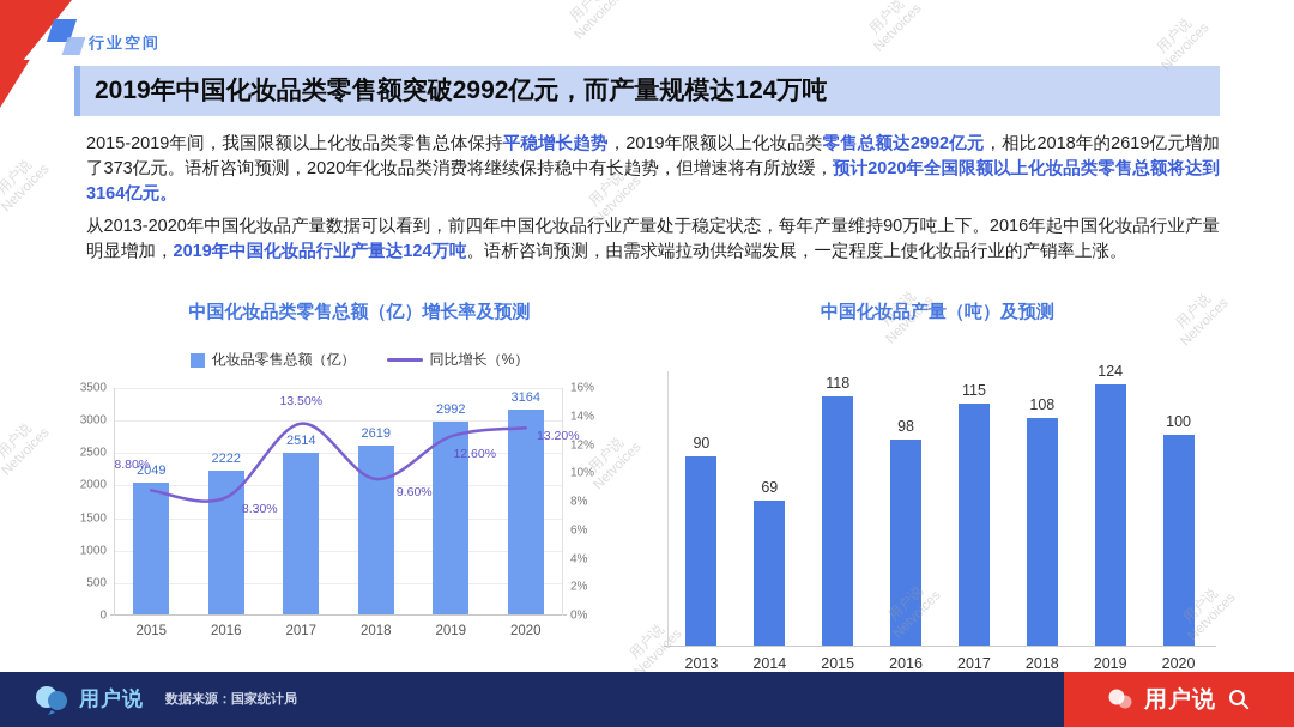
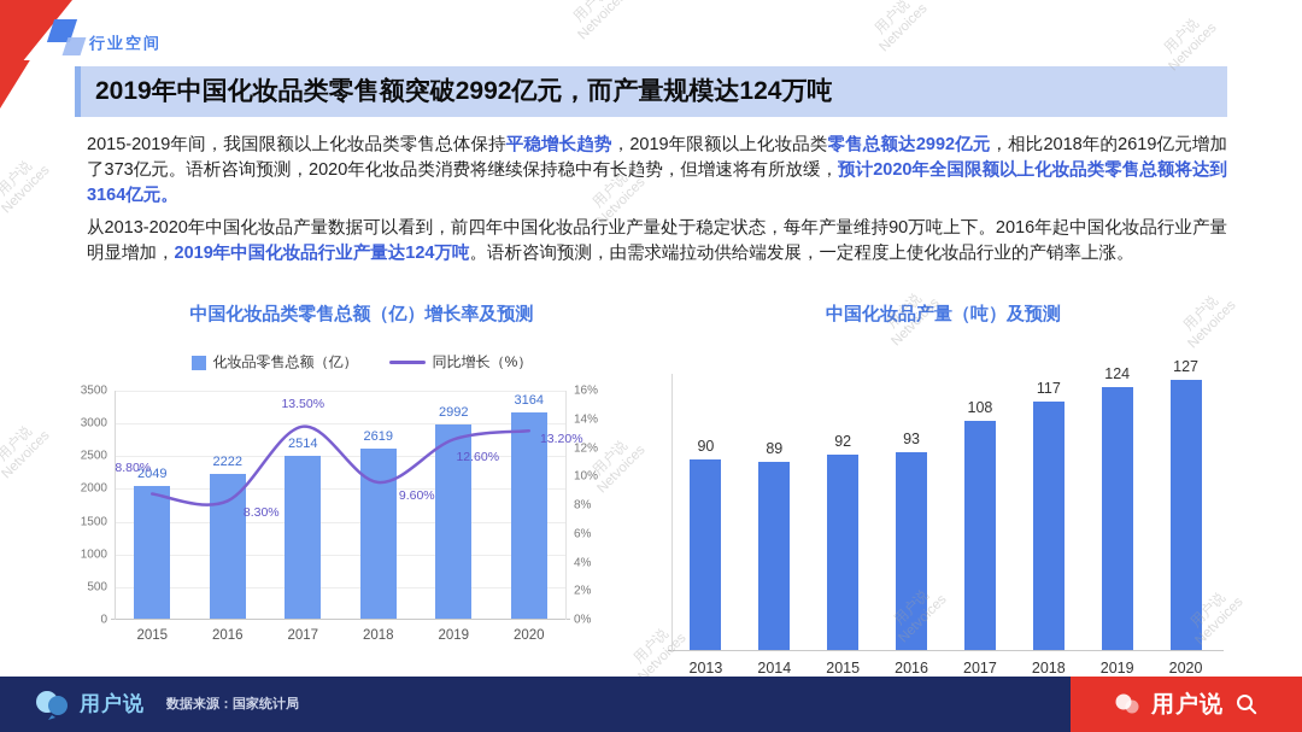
中国化妆品产量（吨）及预测/2014: 69 -> 89
中国化妆品产量（吨）及预测/2015: 118 -> 92
中国化妆品产量（吨）及预测/2016: 98 -> 93
中国化妆品产量（吨）及预测/2017: 115 -> 108
中国化妆品产量（吨）及预测/2018: 108 -> 117
中国化妆品产量（吨）及预测/2020: 100 -> 127
